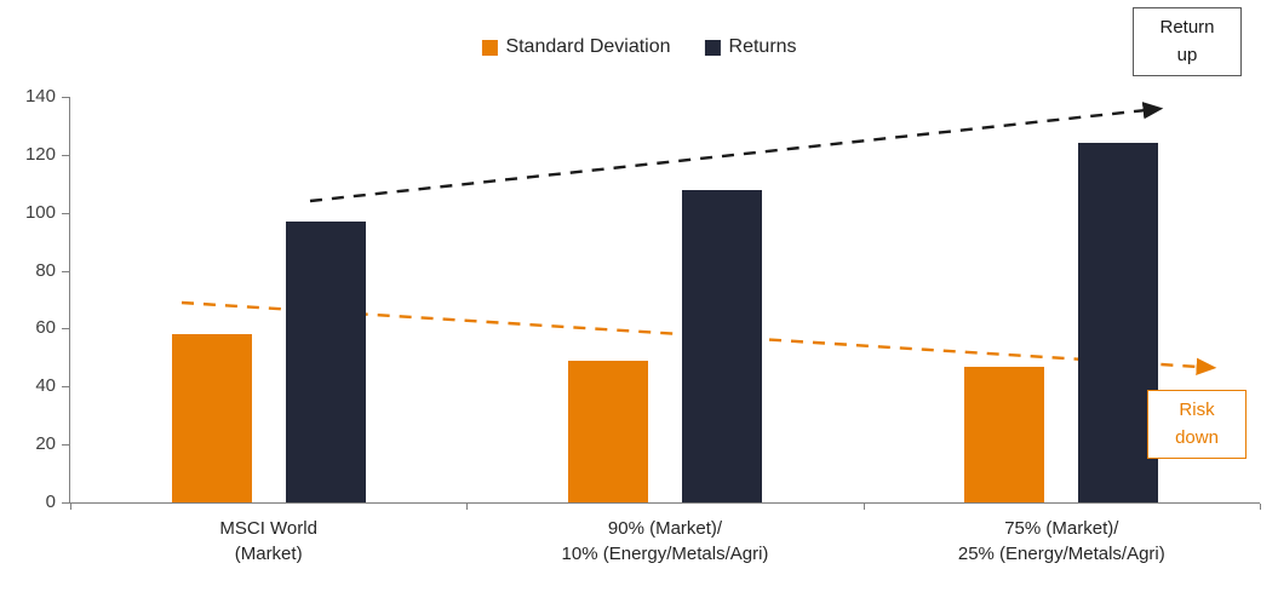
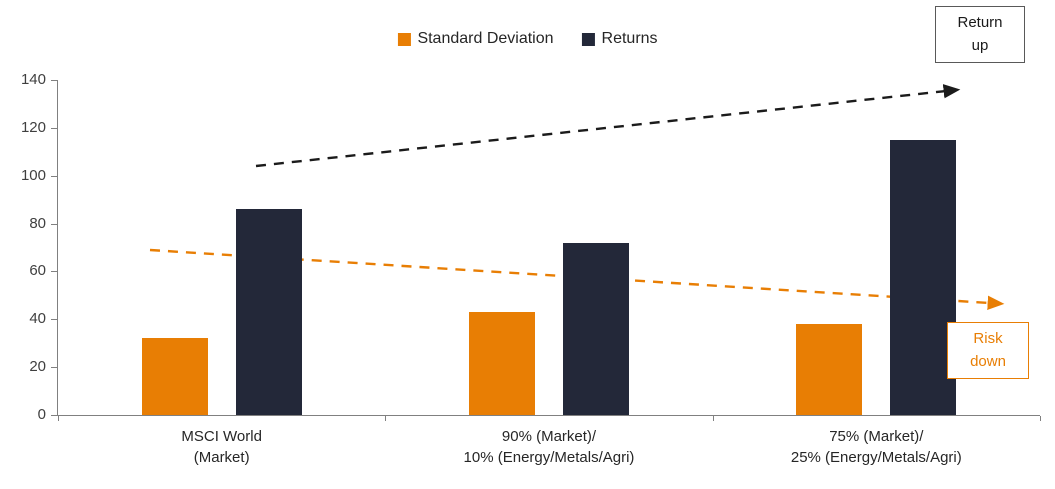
Standard Deviation/MSCI World (Market): 58 -> 32
Returns/MSCI World (Market): 97 -> 86
Standard Deviation/90% (Market)/ 10% (Energy/Metals/Agri): 49 -> 43
Returns/90% (Market)/ 10% (Energy/Metals/Agri): 108 -> 72
Standard Deviation/75% (Market)/ 25% (Energy/Metals/Agri): 47 -> 38
Returns/75% (Market)/ 25% (Energy/Metals/Agri): 124 -> 115
